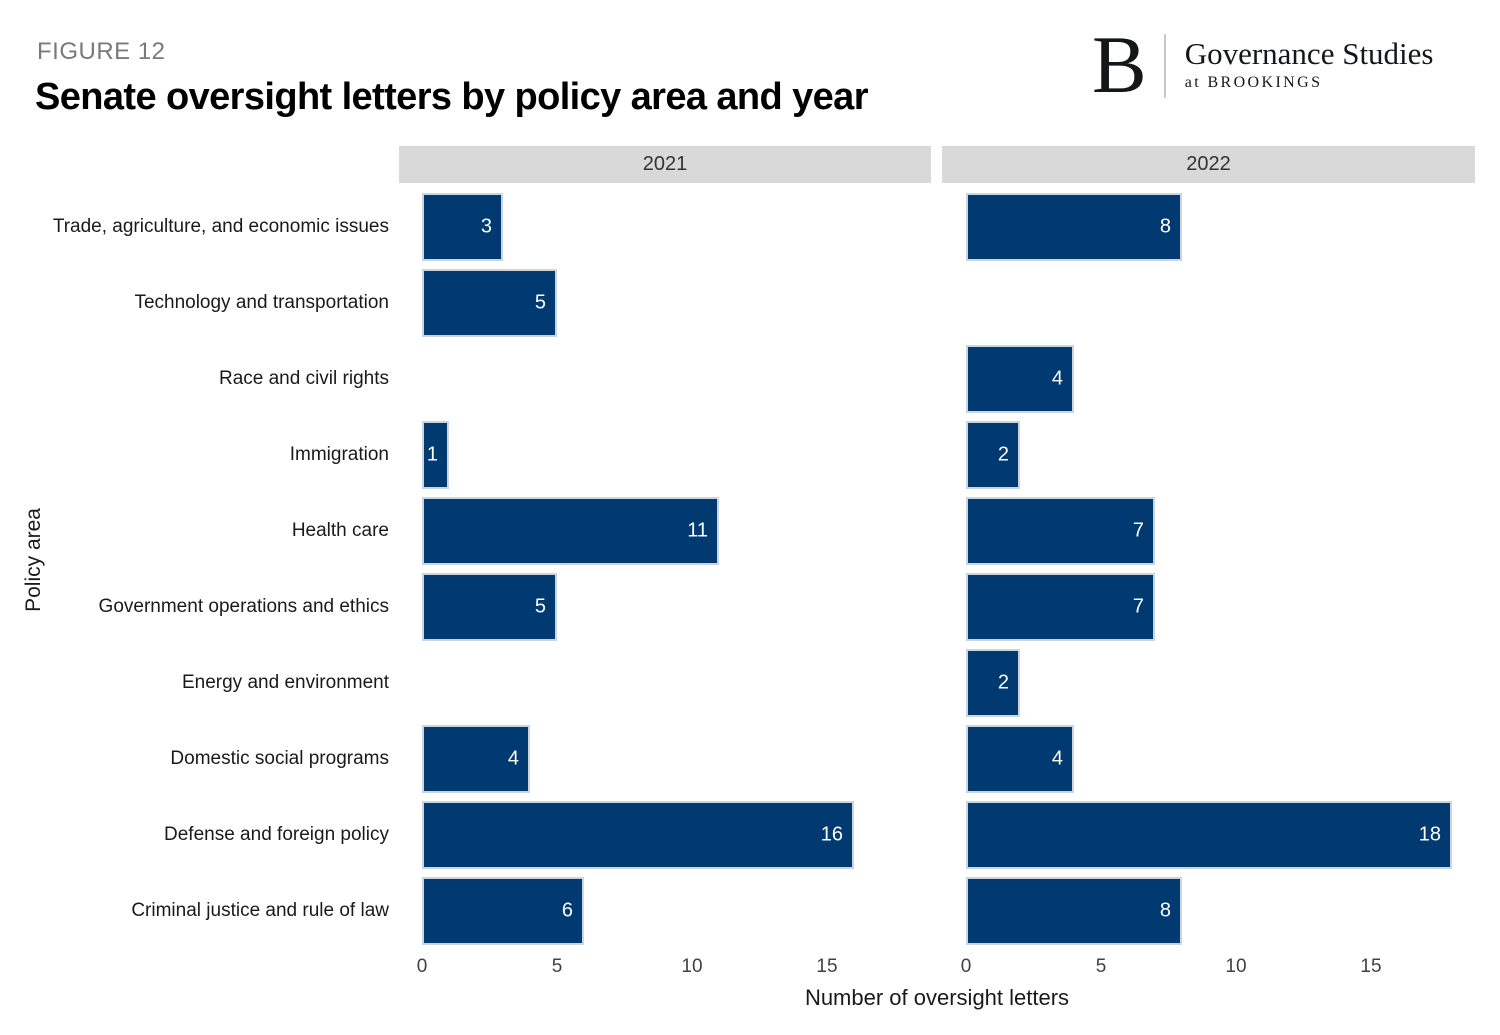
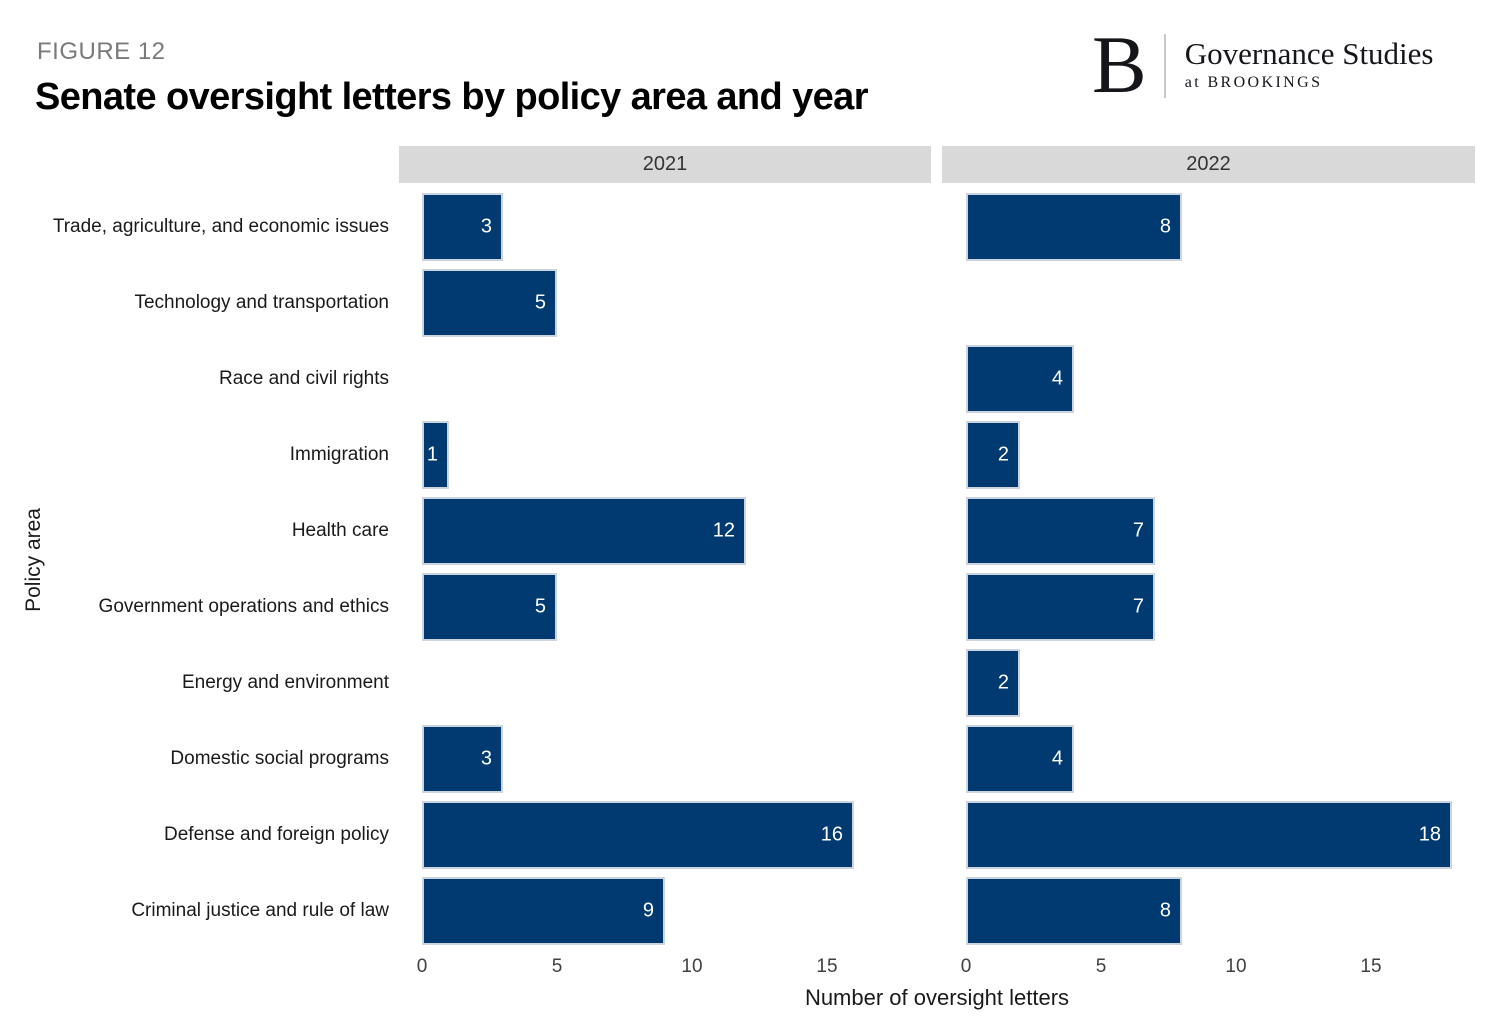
2021/Health care: 11 -> 12
2021/Domestic social programs: 4 -> 3
2021/Criminal justice and rule of law: 6 -> 9
